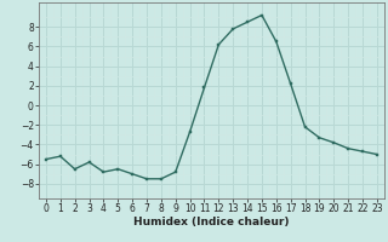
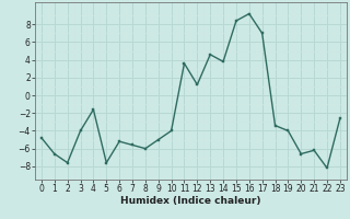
0: -5.5 -> -4.8
1: -5.2 -> -6.6
2: -6.5 -> -7.6
3: -5.8 -> -4.0
4: -6.8 -> -1.6
5: -6.5 -> -7.6
6: -7.0 -> -5.2
7: -7.5 -> -5.6
8: -7.5 -> -6.0
9: -6.8 -> -5.0
10: -2.7 -> -4.0
11: 1.8 -> 3.6
12: 6.2 -> 1.2
13: 7.8 -> 4.6
14: 8.5 -> 3.8
15: 9.2 -> 8.4
16: 6.5 -> 9.2
17: 2.2 -> 7.0
18: -2.2 -> -3.4
19: -3.3 -> -4.0
20: -3.8 -> -6.6
21: -4.4 -> -6.2
22: -4.7 -> -8.2
23: -5.0 -> -2.6
